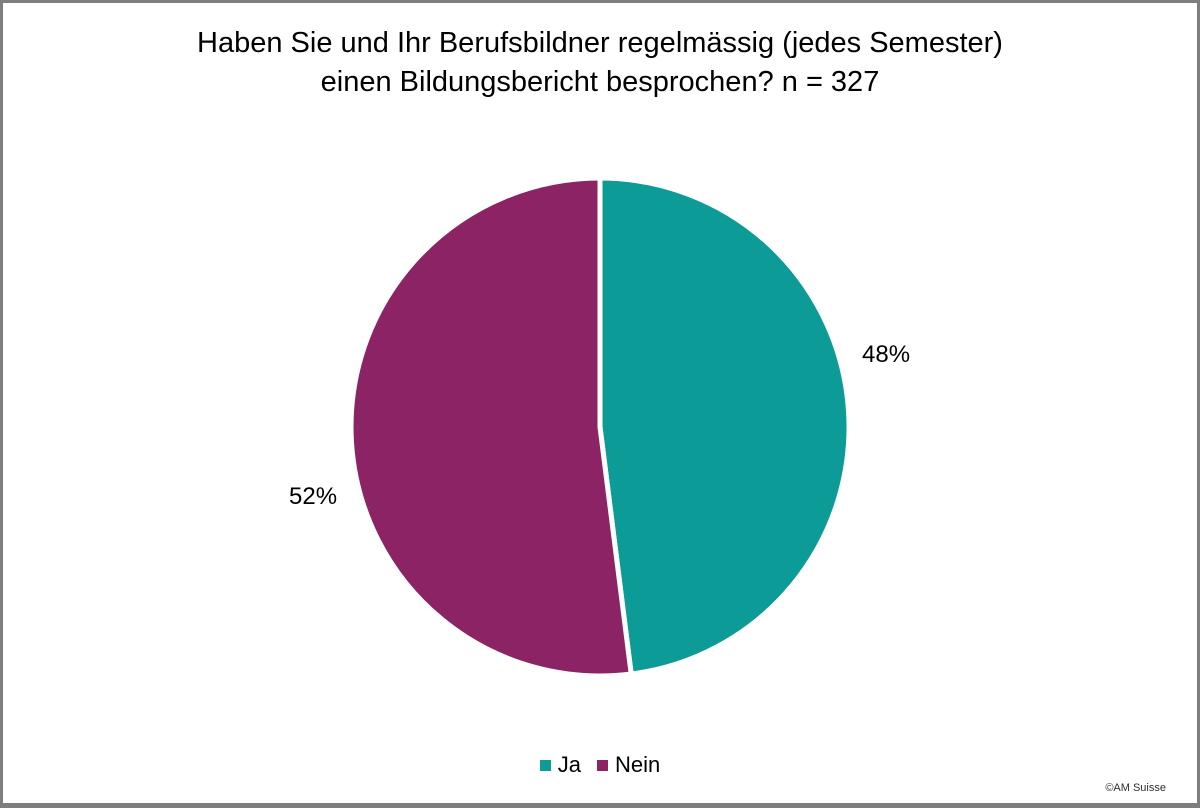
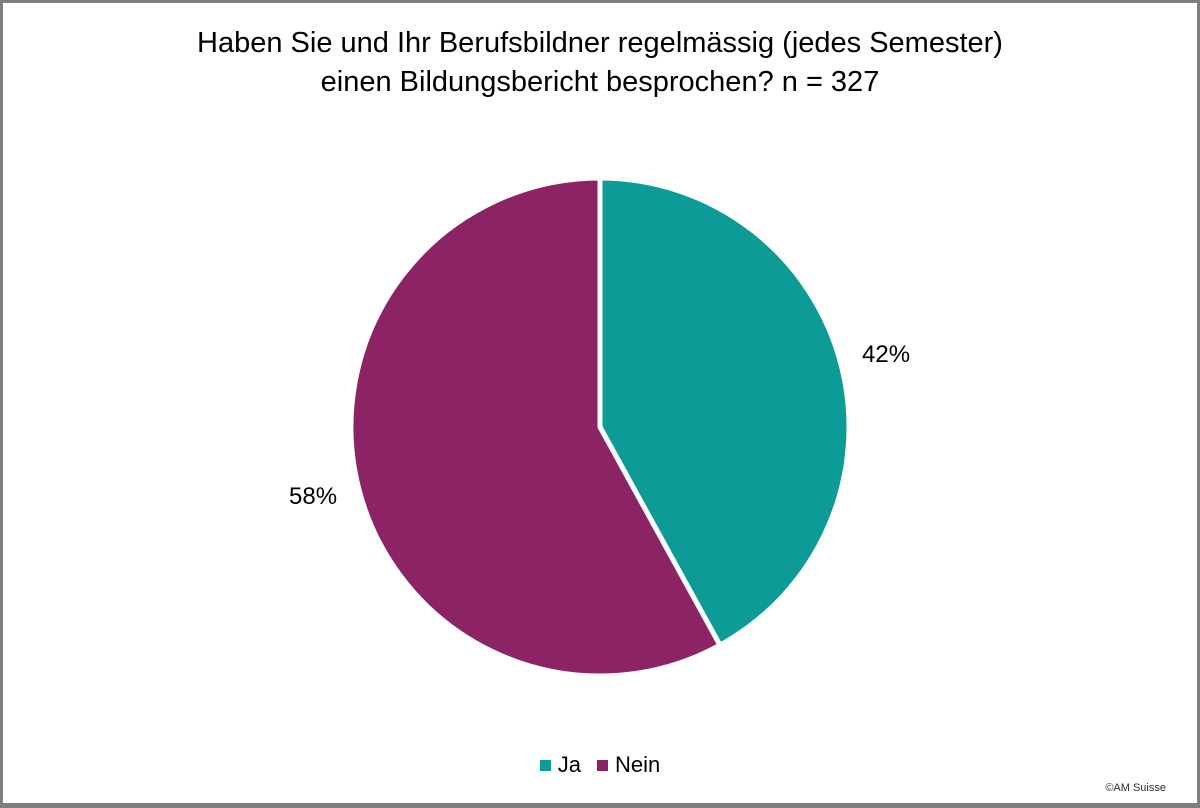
Ja: 48% -> 42%
Nein: 52% -> 58%
